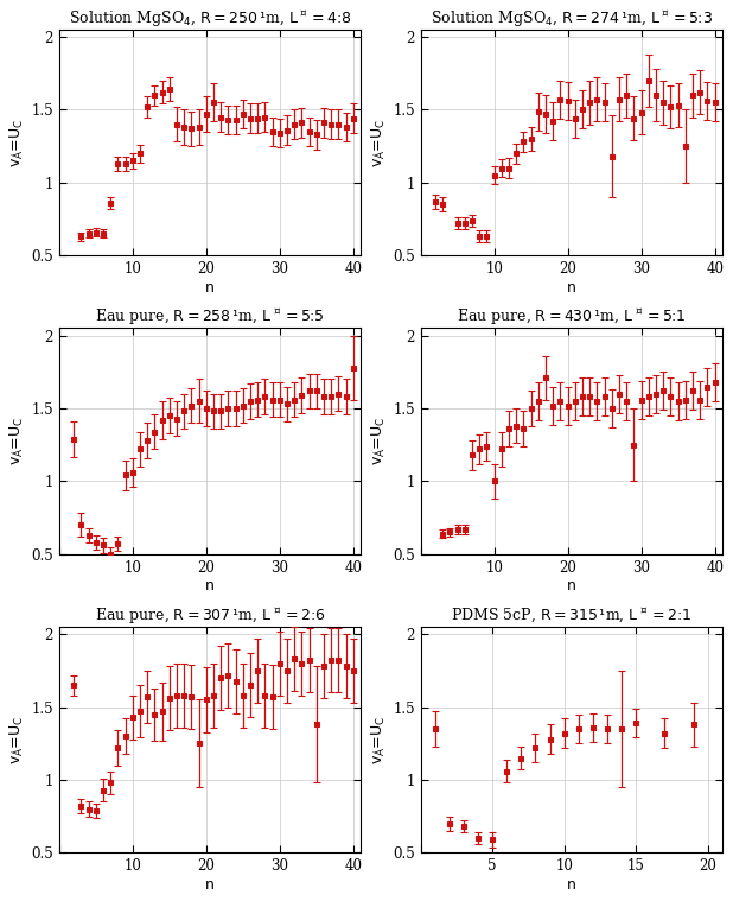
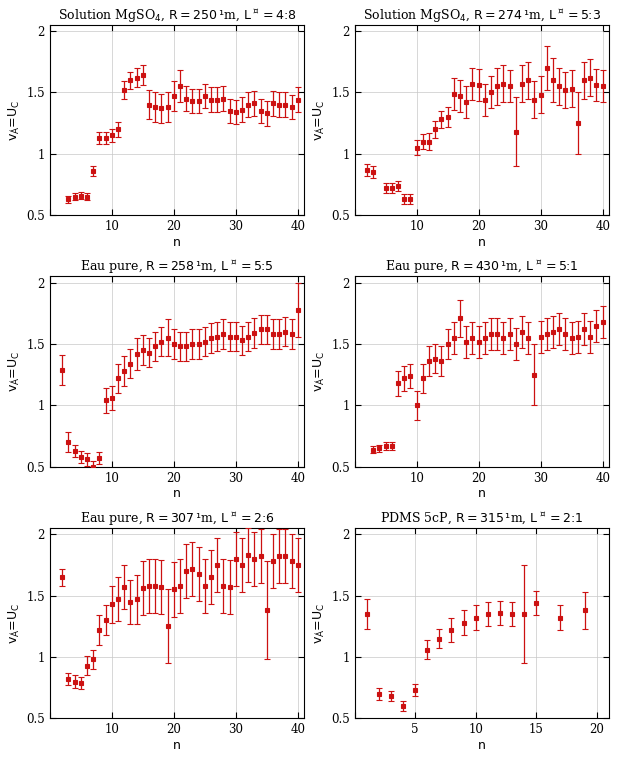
5: 0.59 -> 0.73
15: 1.39 -> 1.44
